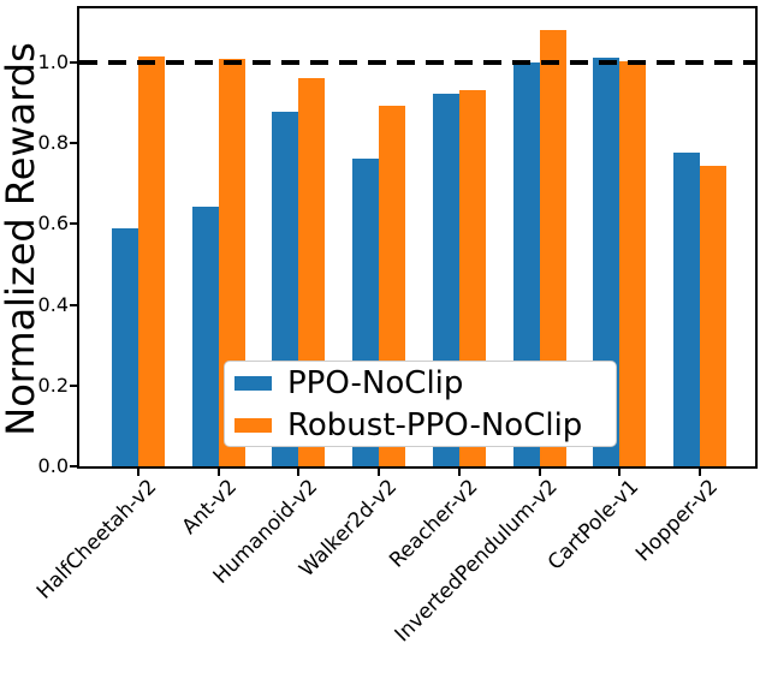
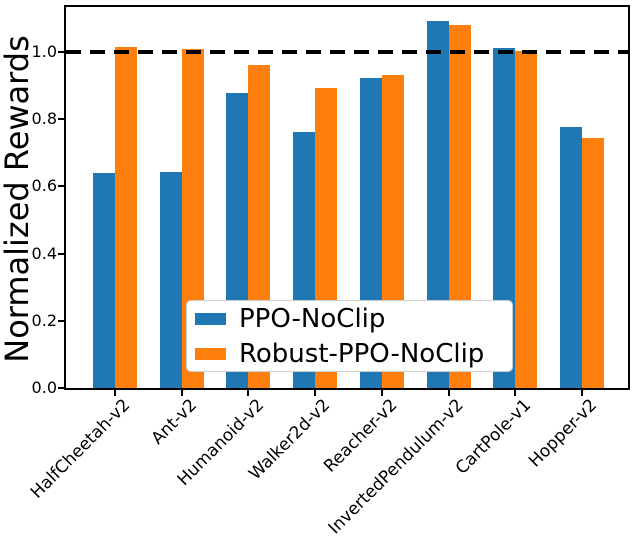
PPO-NoClip/HalfCheetah-v2: 0.59 -> 0.64
PPO-NoClip/InvertedPendulum-v2: 1.00 -> 1.09
